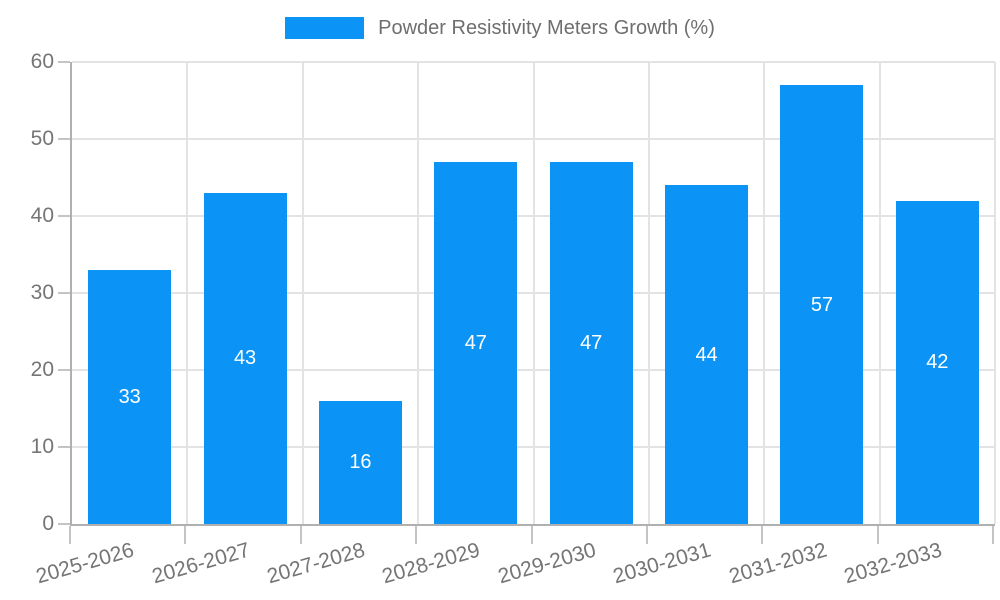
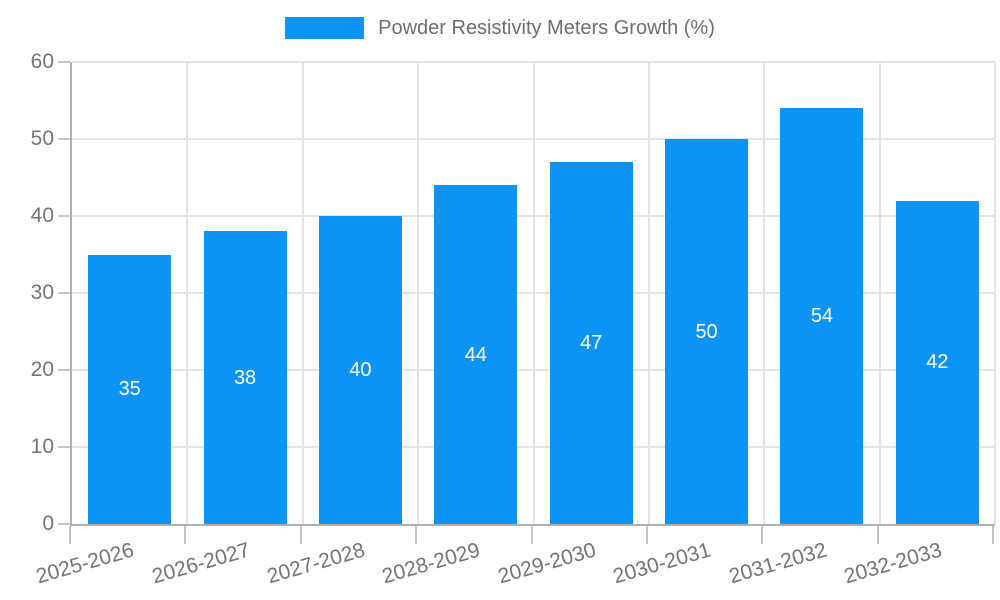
2025-2026: 33 -> 35
2026-2027: 43 -> 38
2027-2028: 16 -> 40
2028-2029: 47 -> 44
2030-2031: 44 -> 50
2031-2032: 57 -> 54
